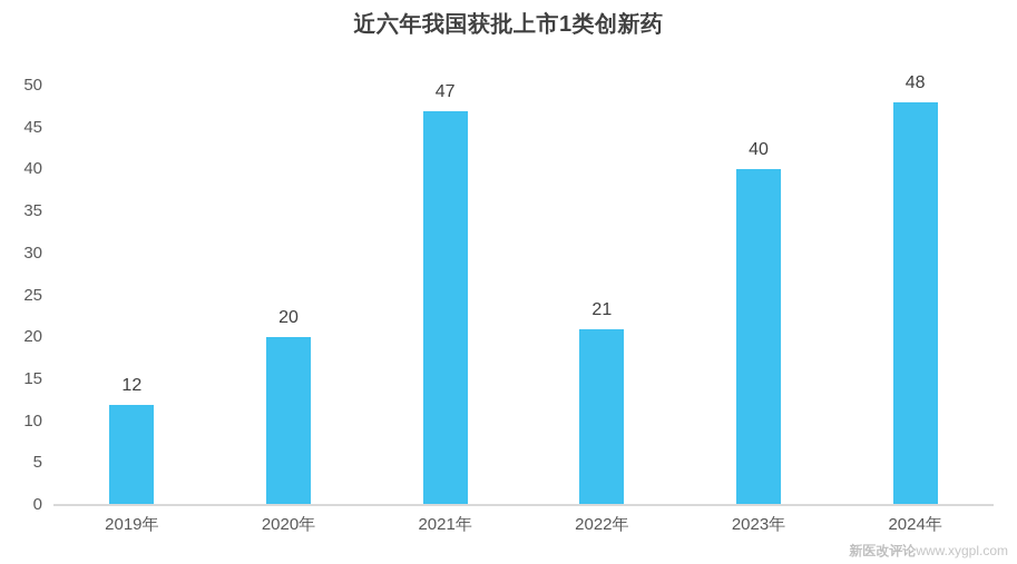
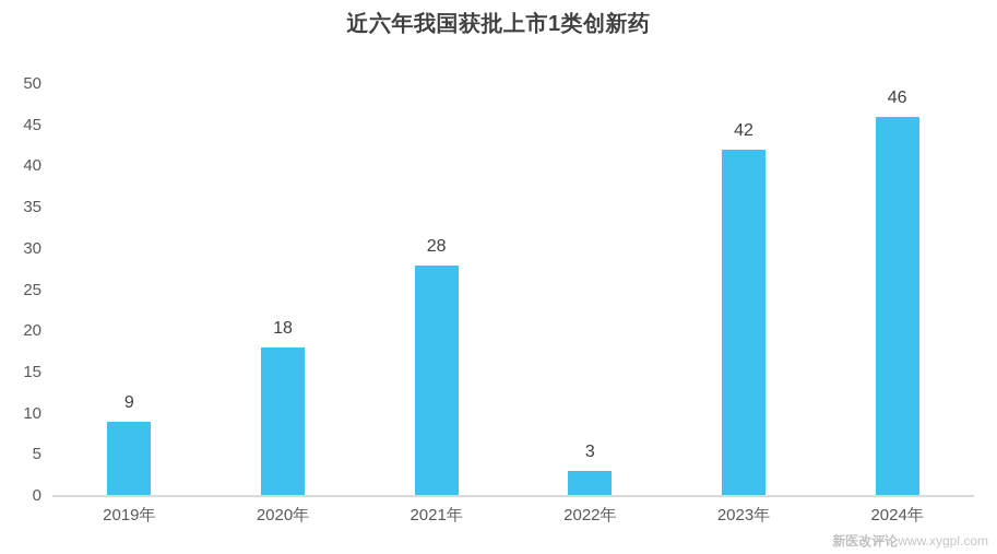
2019年: 12 -> 9
2020年: 20 -> 18
2021年: 47 -> 28
2022年: 21 -> 3
2023年: 40 -> 42
2024年: 48 -> 46
